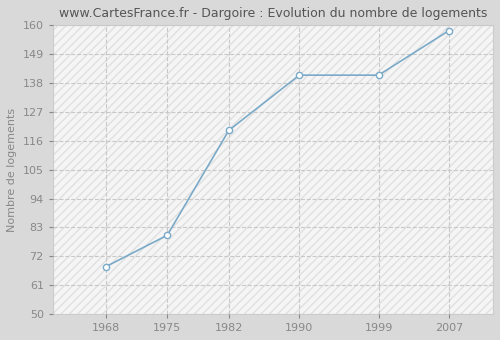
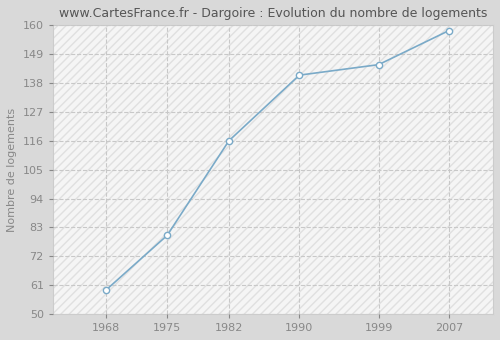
1968: 68 -> 59
1982: 120 -> 116
1999: 141 -> 145
